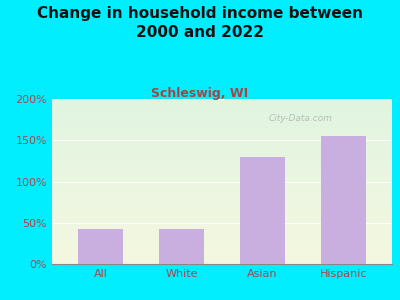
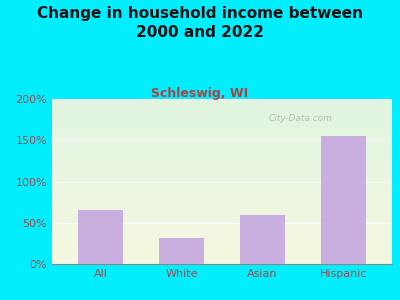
All: 42% -> 66%
White: 42% -> 32%
Asian: 130% -> 60%
